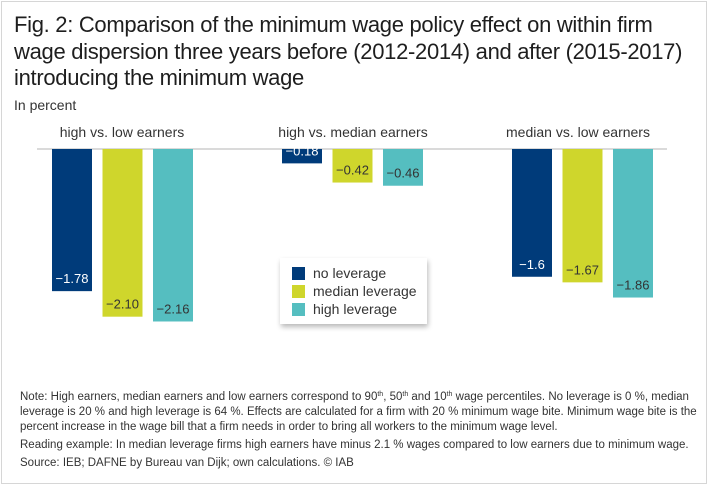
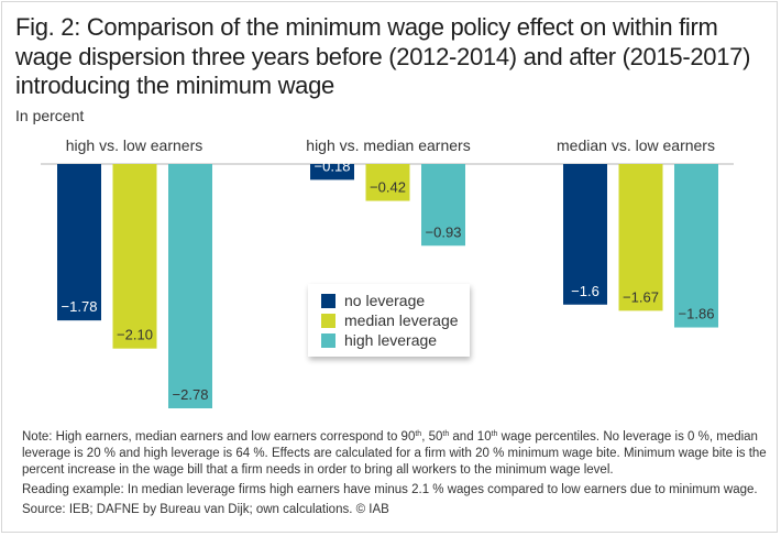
high leverage/high vs. low earners: −2.16 -> −2.78
high leverage/high vs. median earners: −0.46 -> −0.93
